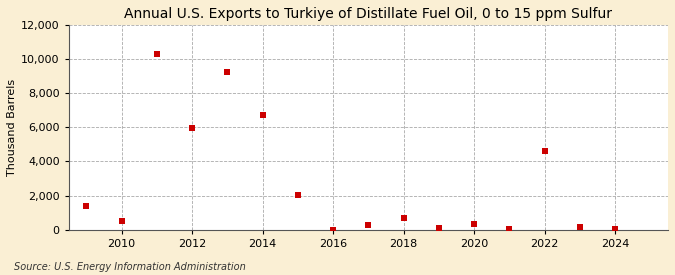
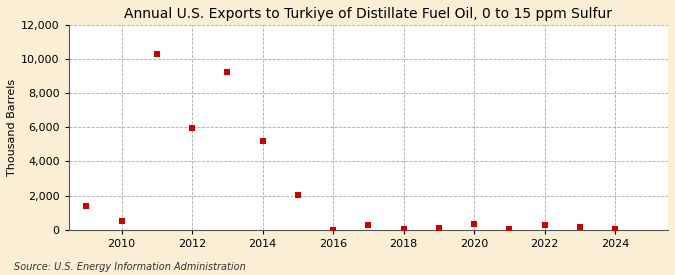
2014: 6,700 -> 5,200
2018: 700 -> 0
2022: 4,600 -> 300
